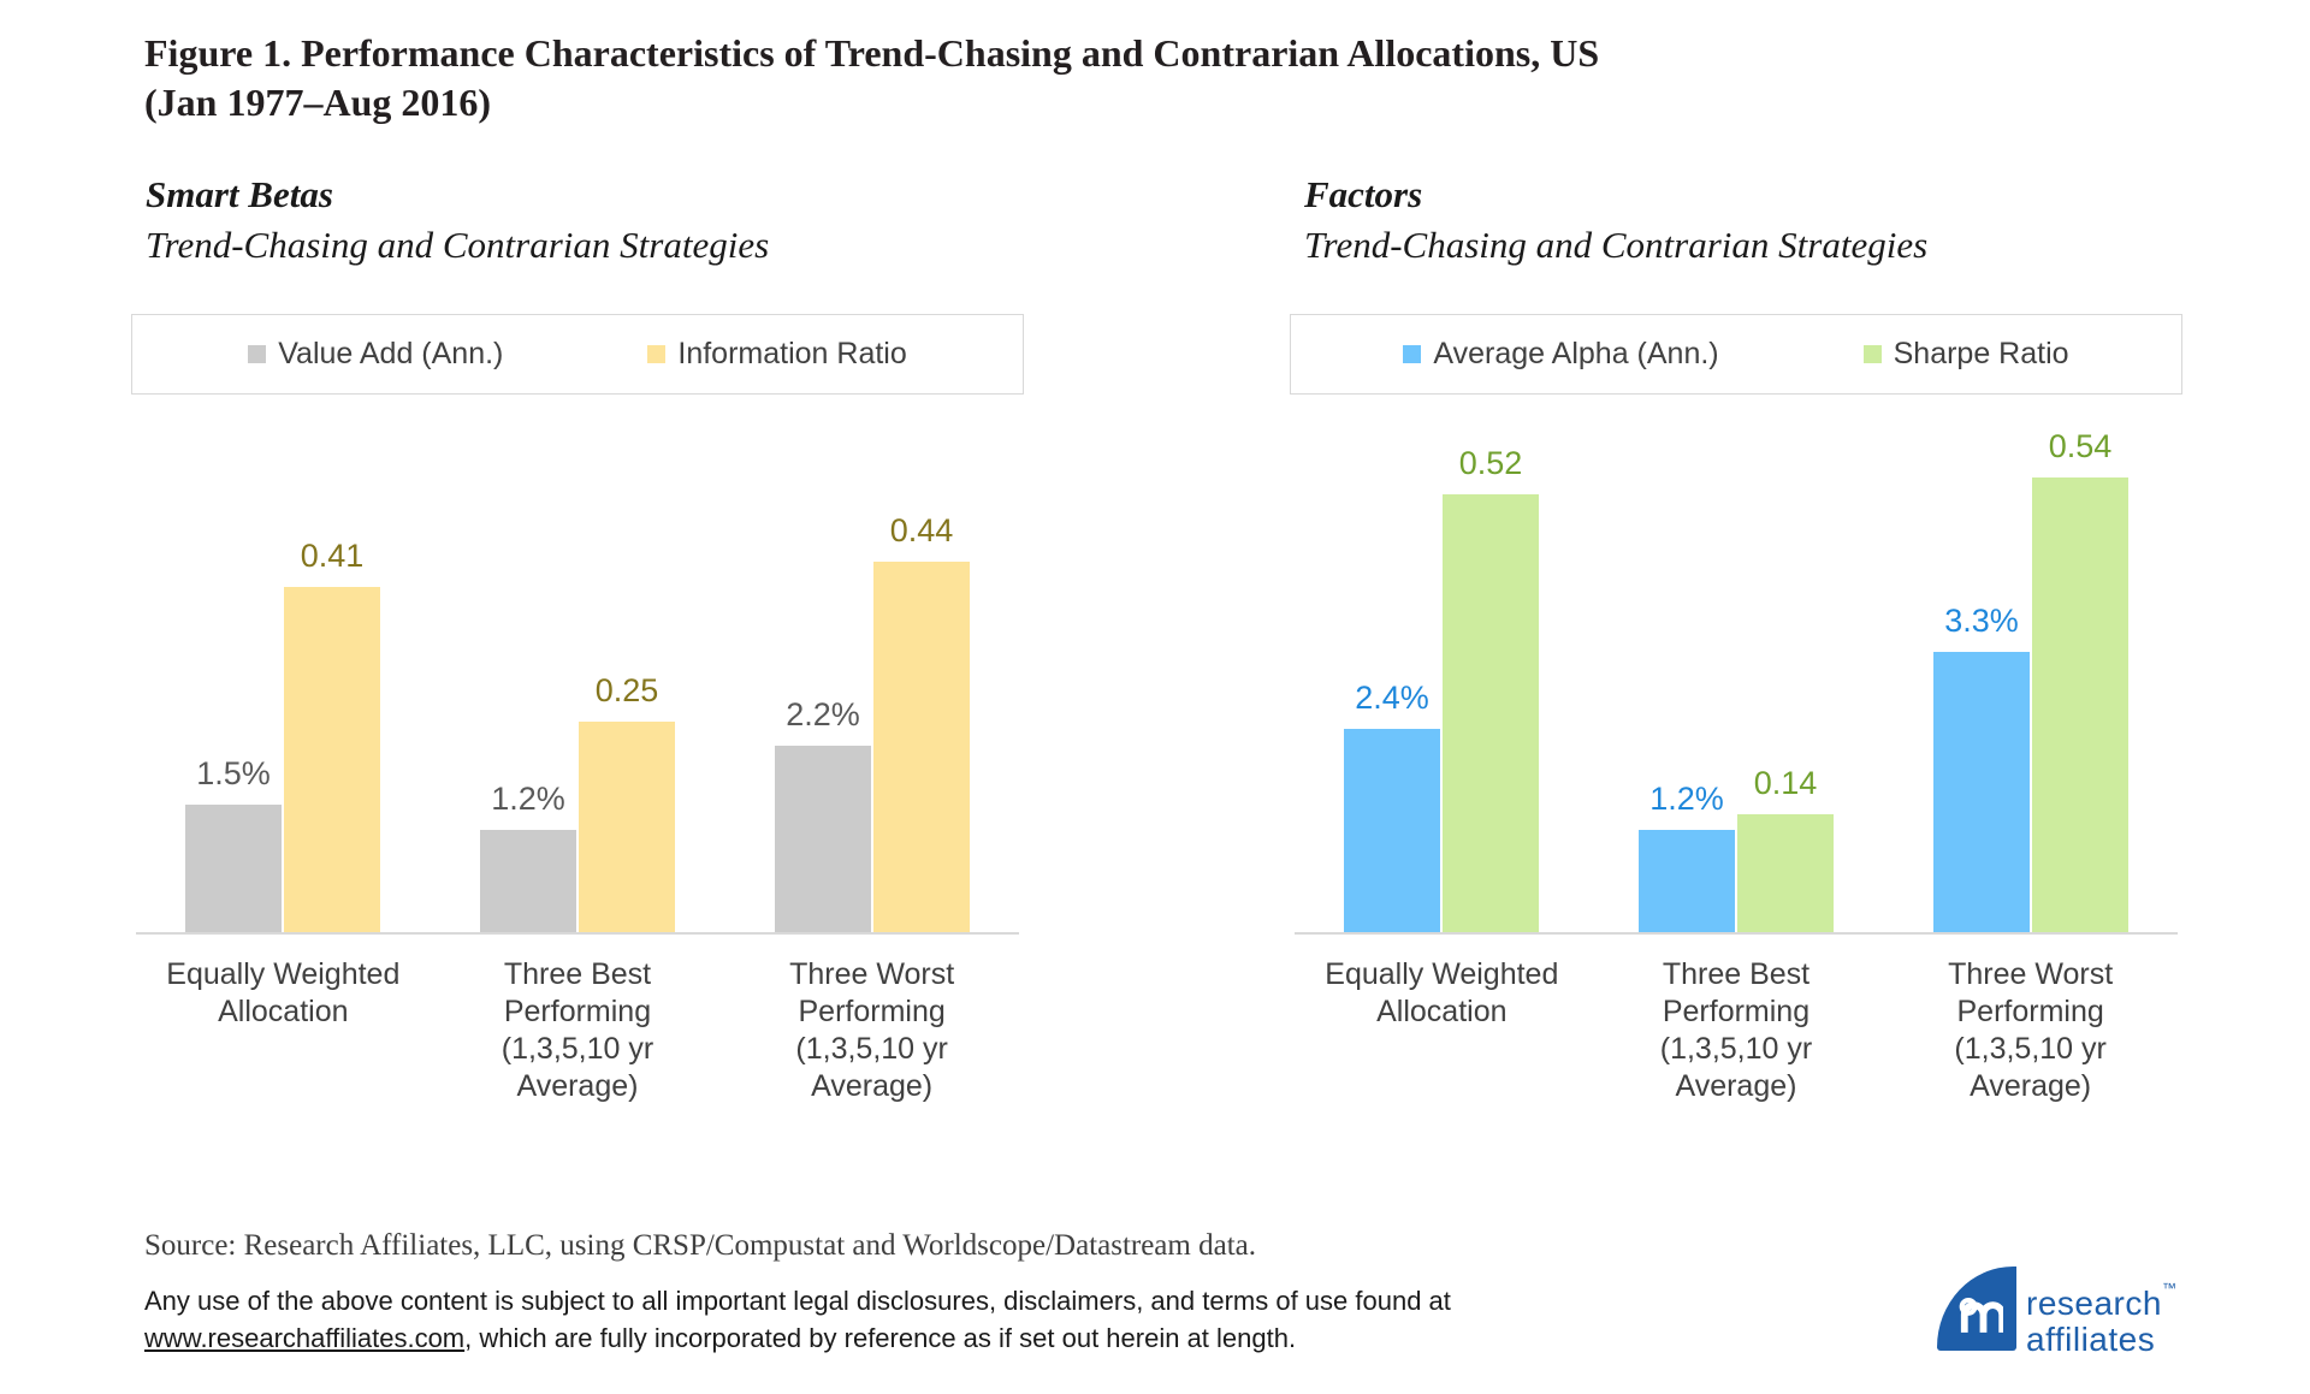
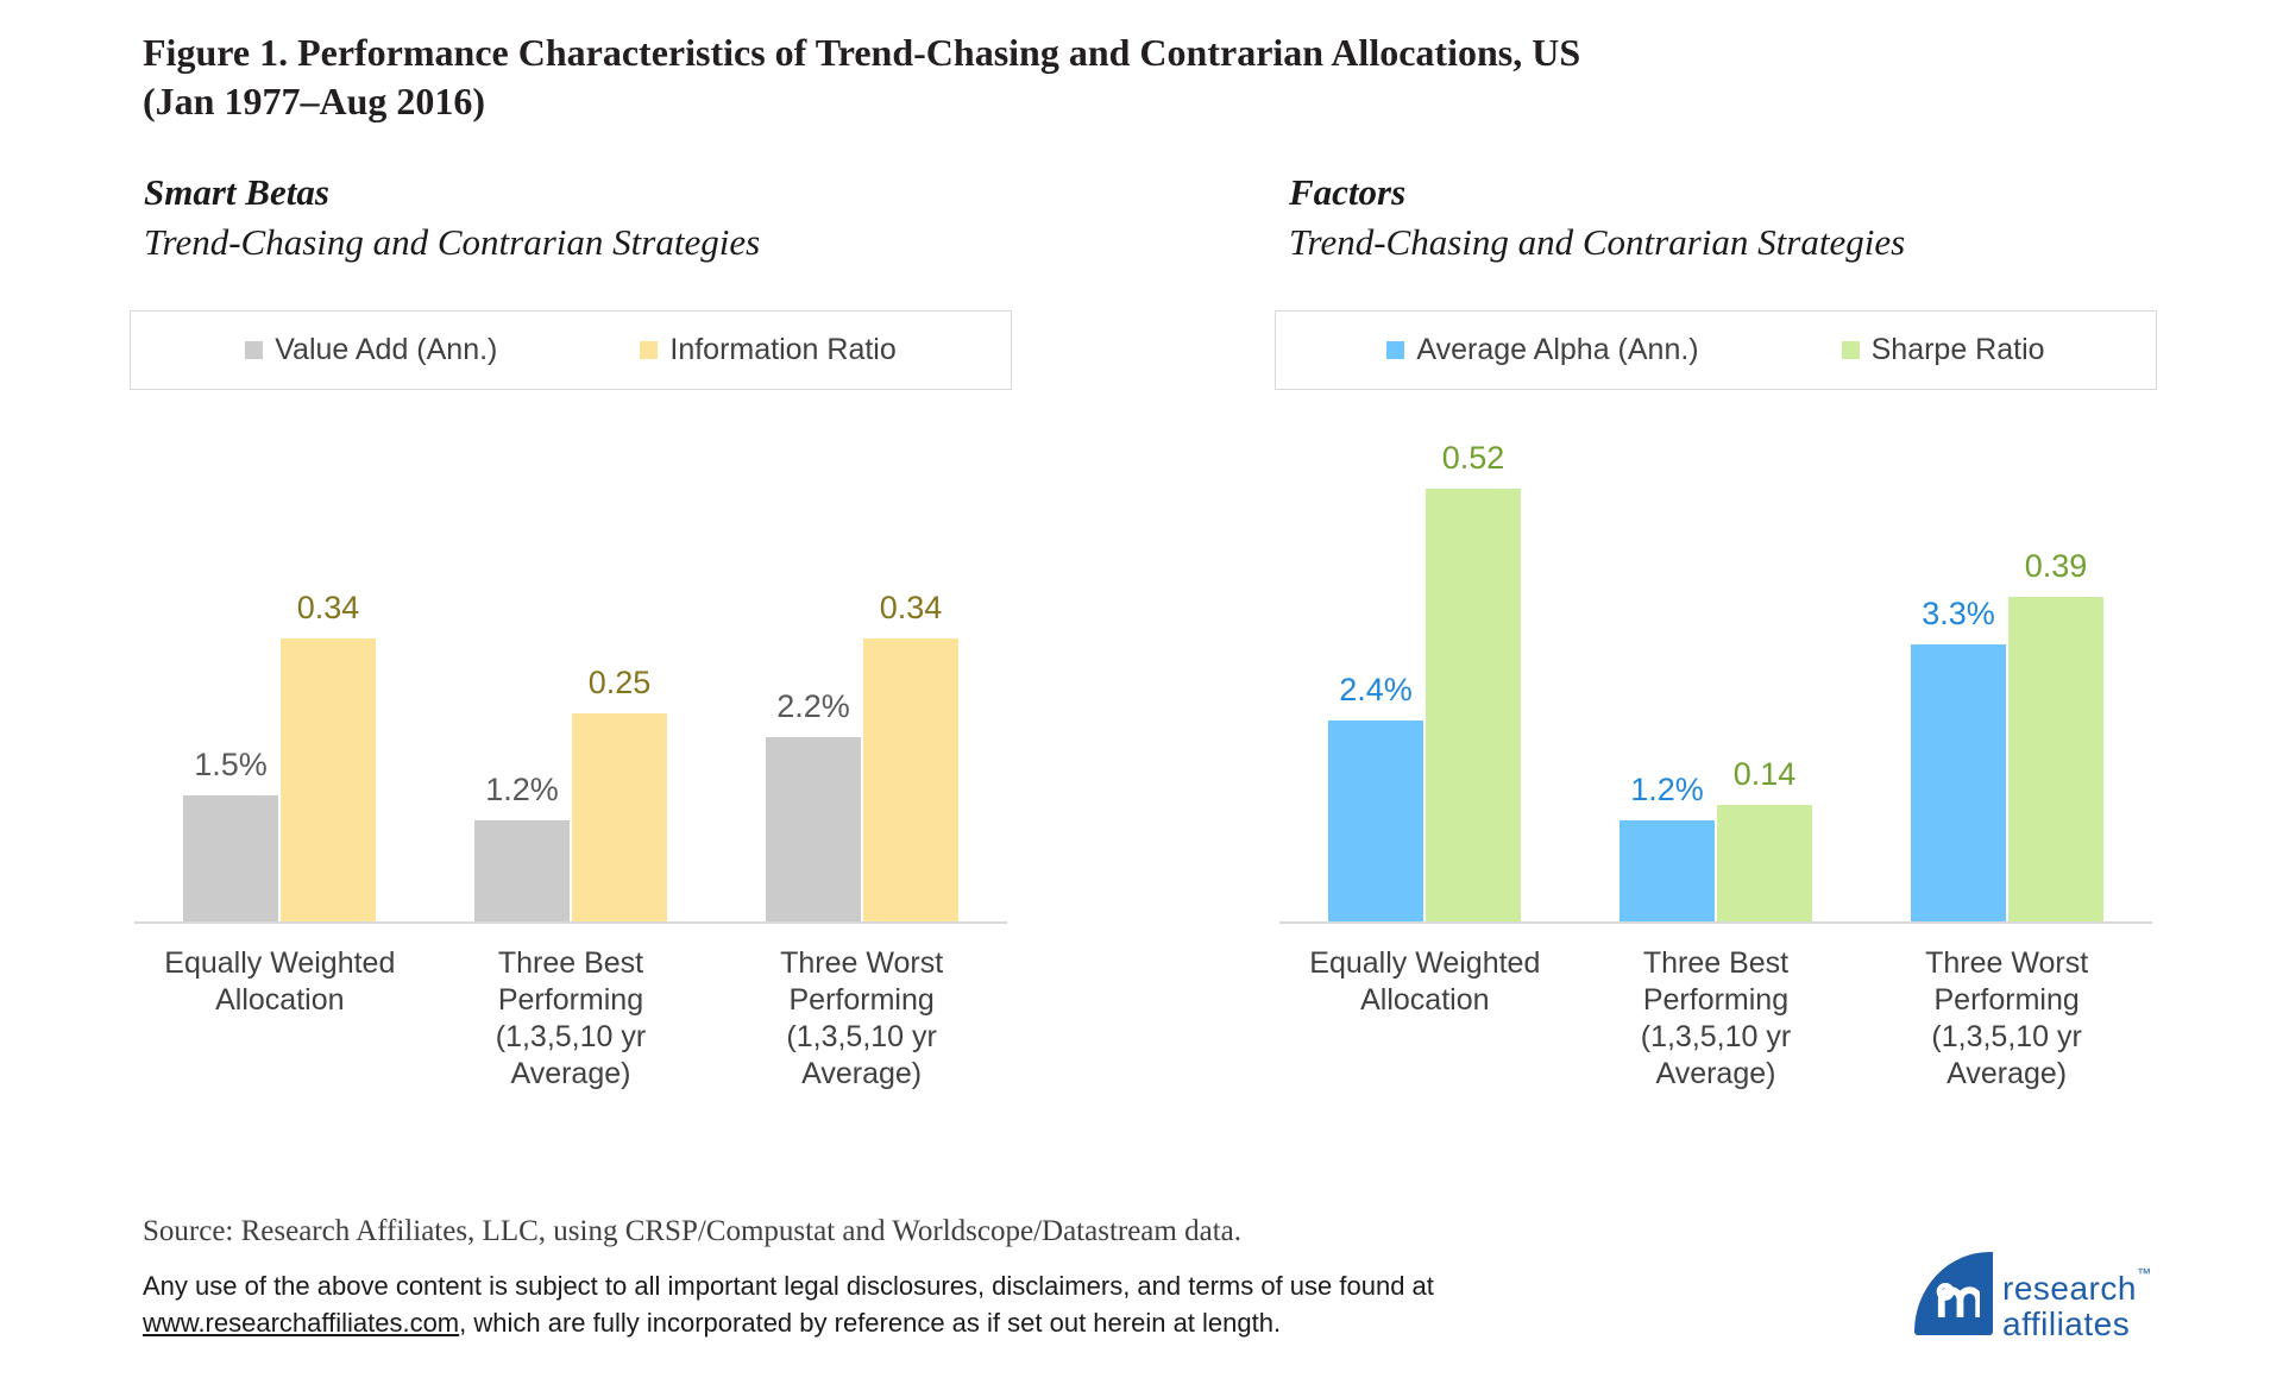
Smart Betas/Information Ratio/Equally Weighted Allocation: 0.41 -> 0.34
Smart Betas/Information Ratio/Three Worst Performing (1,3,5,10 yr Average): 0.44 -> 0.34
Factors/Sharpe Ratio/Three Worst Performing (1,3,5,10 yr Average): 0.54 -> 0.39
